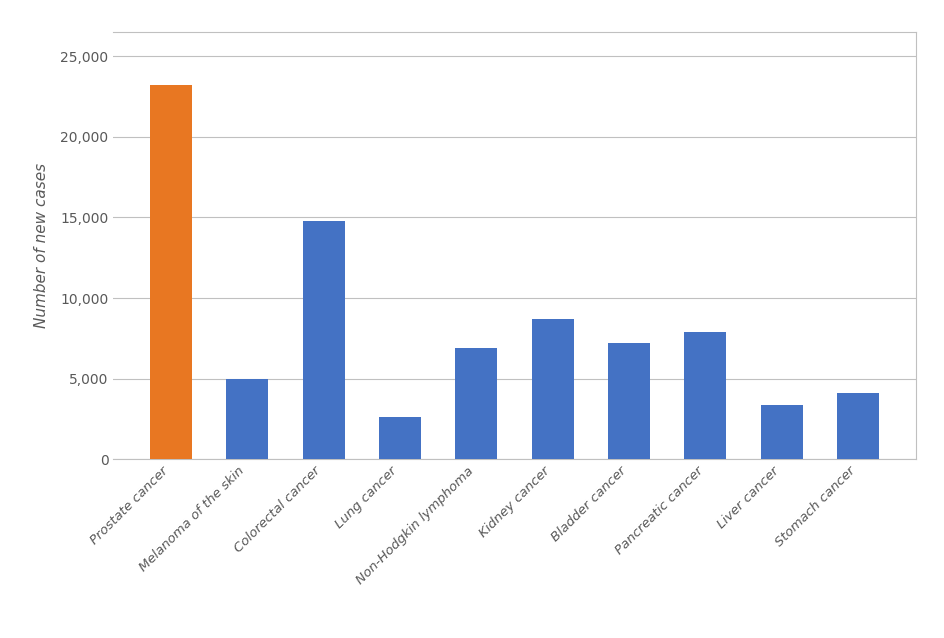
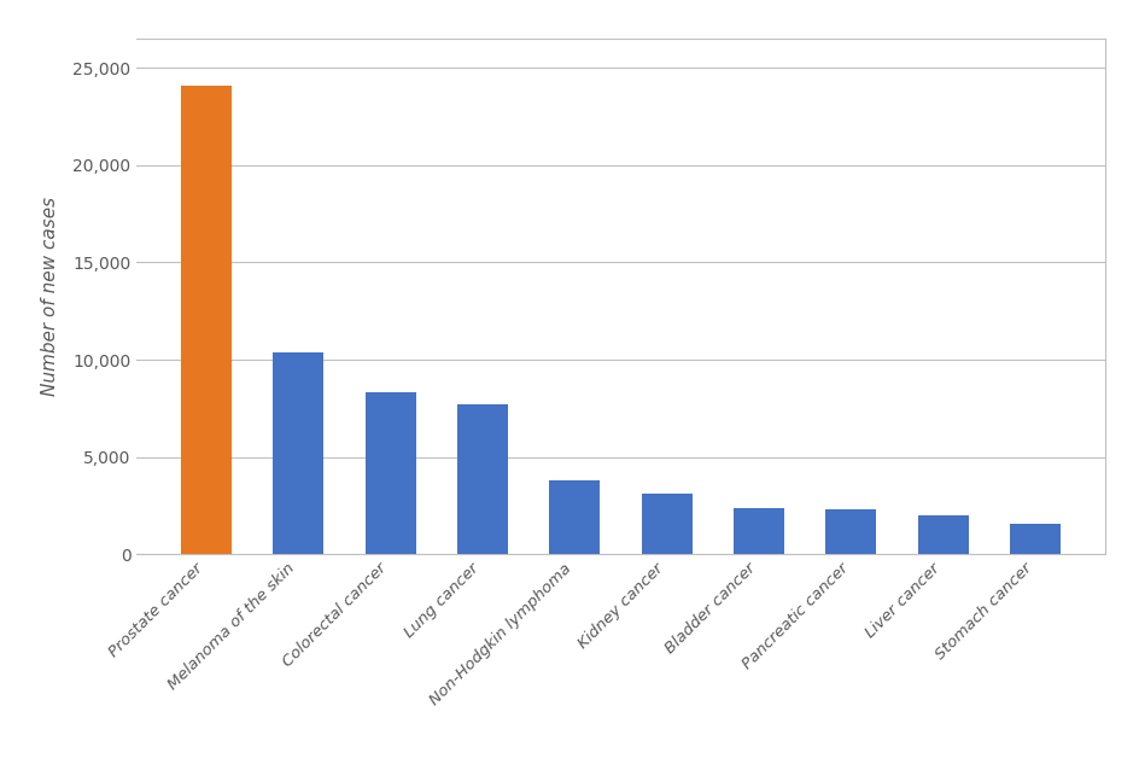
Prostate cancer: 23,200 -> 24,100
Melanoma of the skin: 5,000 -> 10,400
Colorectal cancer: 14,800 -> 8,300
Lung cancer: 2,600 -> 7,700
Non-Hodgkin lymphoma: 6,900 -> 3,800
Kidney cancer: 8,700 -> 3,100
Bladder cancer: 7,200 -> 2,400
Pancreatic cancer: 7,900 -> 2,300
Liver cancer: 3,400 -> 2,000
Stomach cancer: 4,100 -> 1,600
